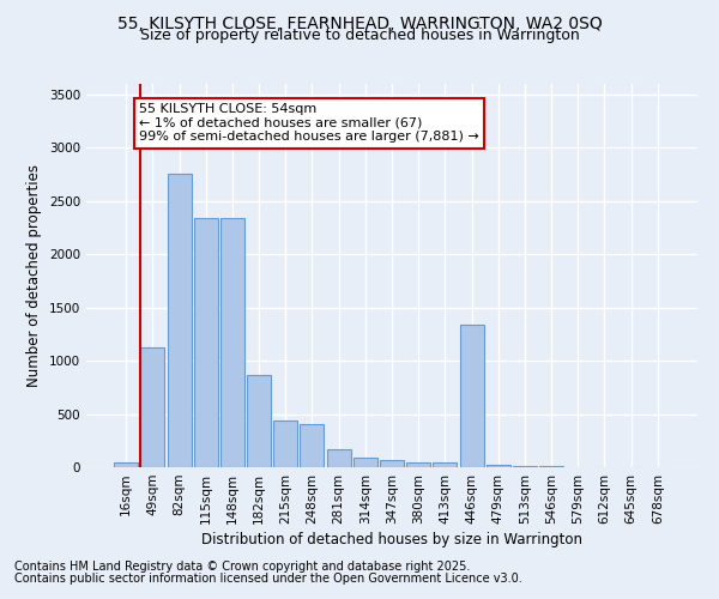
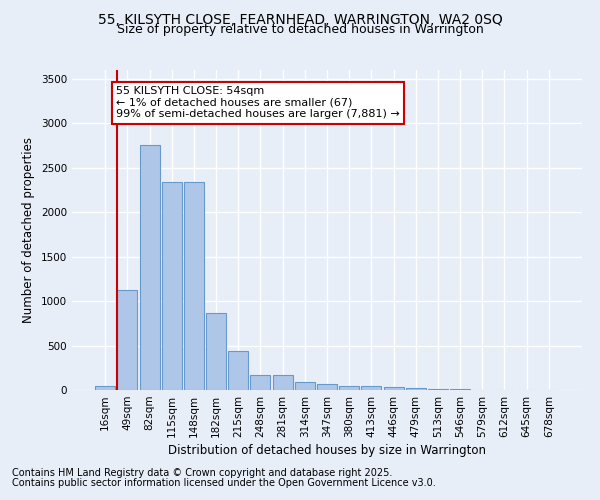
248sqm: 400 -> 170
446sqm: 1340 -> 30
